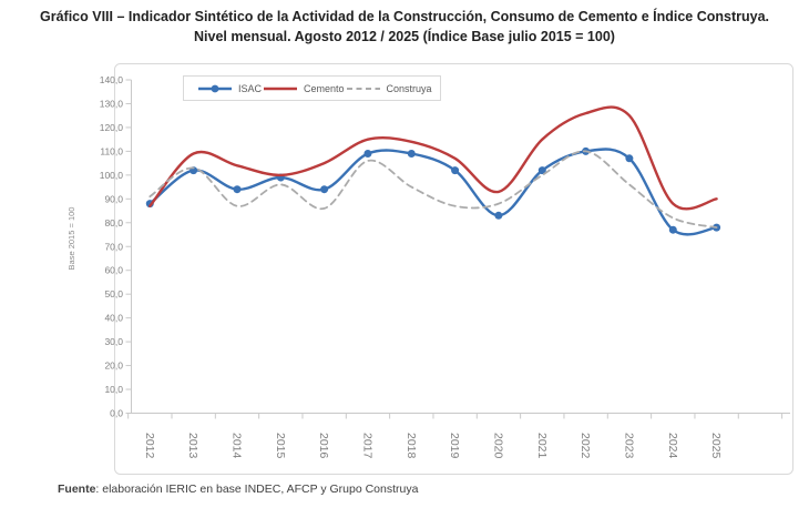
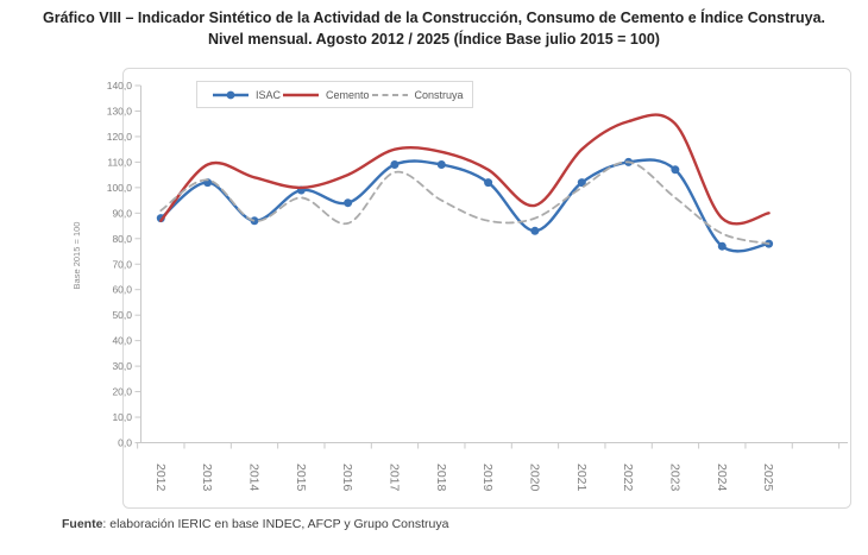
ISAC/2014: 94 -> 87
